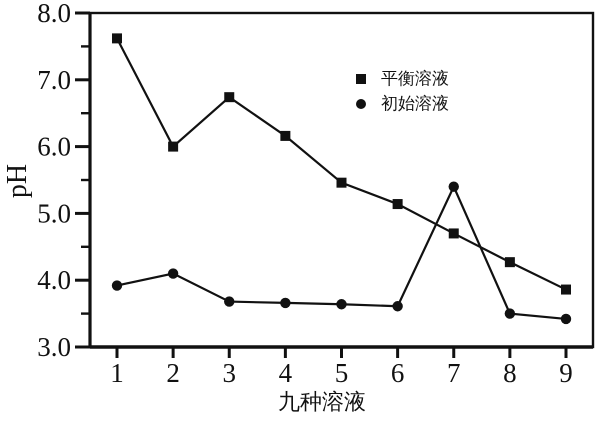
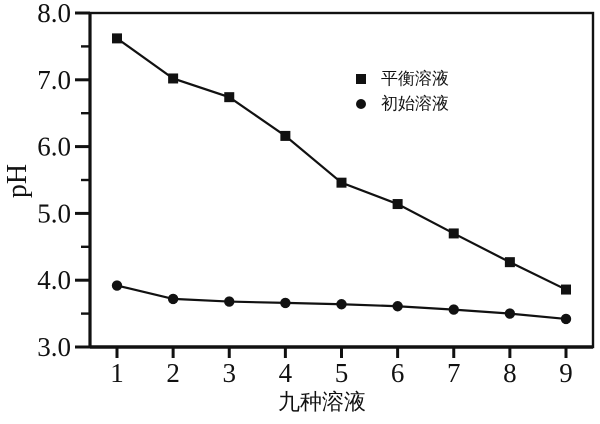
平衡溶液/2: 6.0 -> 7.0
初始溶液/2: 4.1 -> 3.7
初始溶液/7: 5.4 -> 3.6
